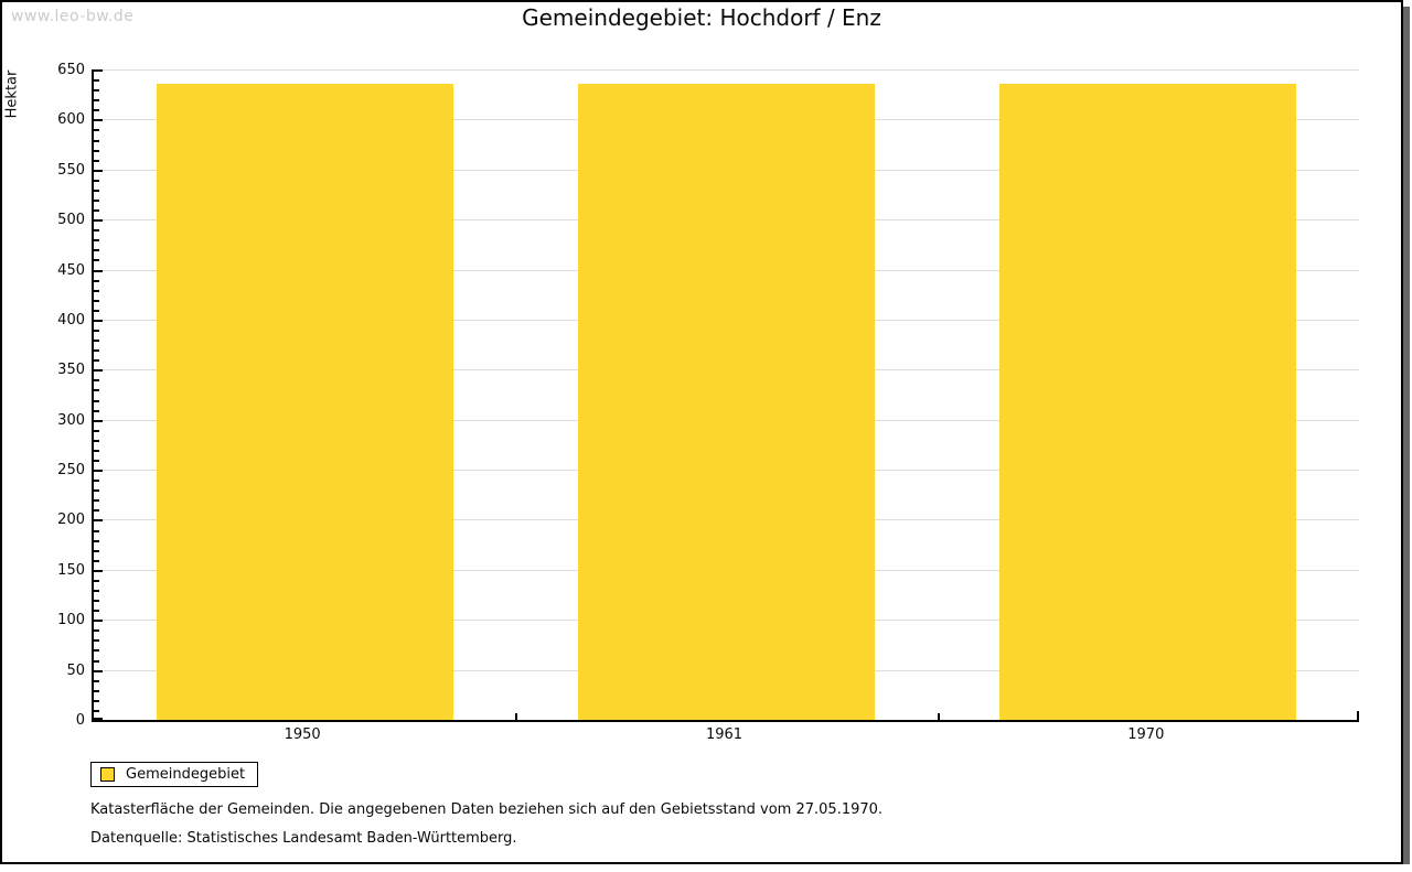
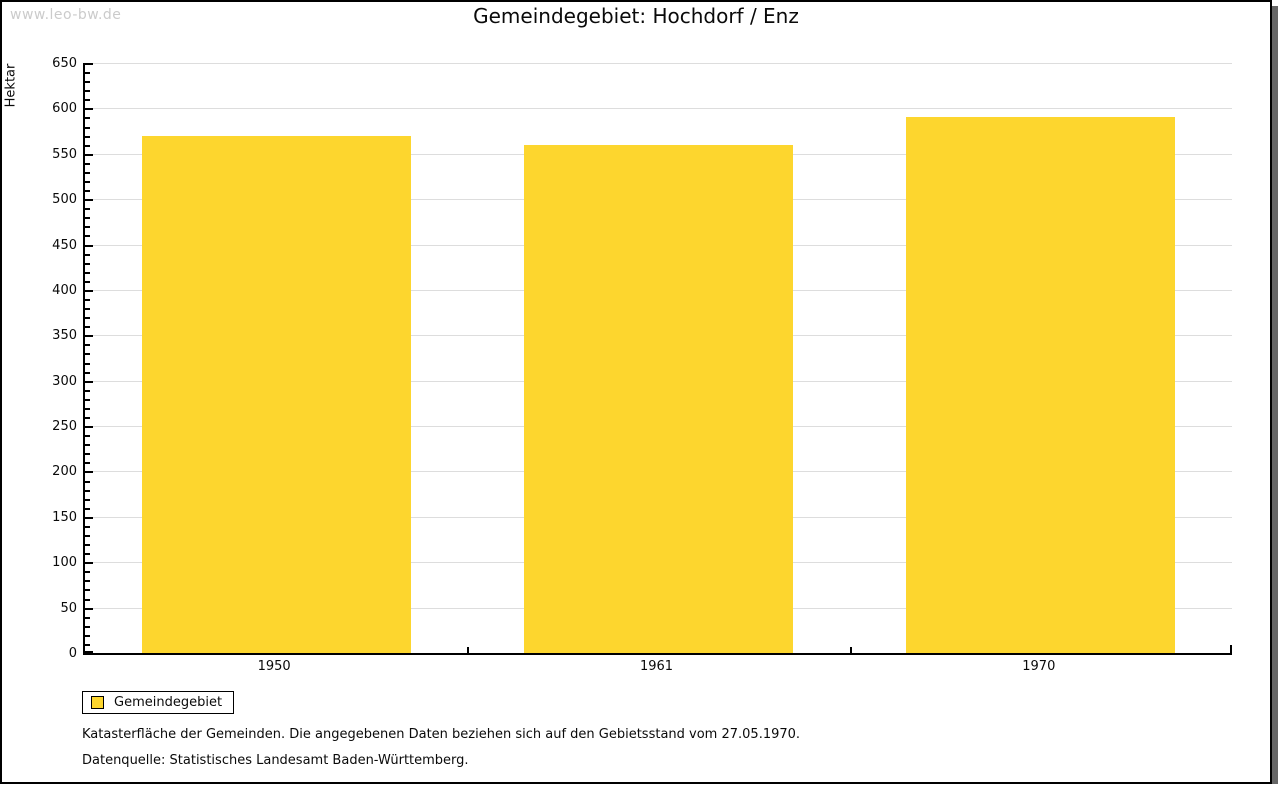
1950: 640 -> 570
1961: 640 -> 560
1970: 640 -> 590
